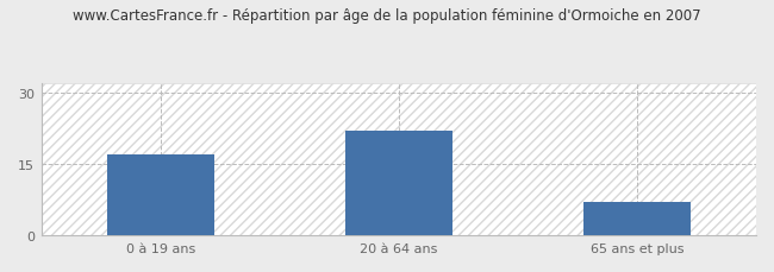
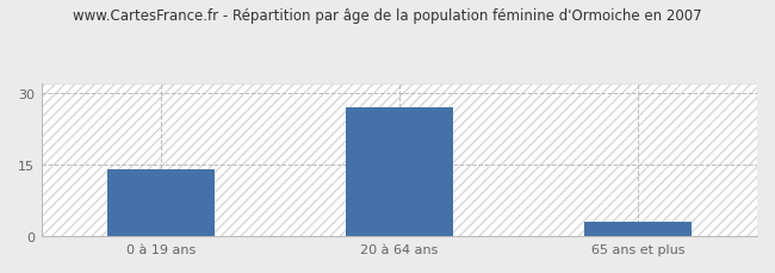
0 à 19 ans: 17 -> 14
20 à 64 ans: 22 -> 27
65 ans et plus: 7 -> 3
